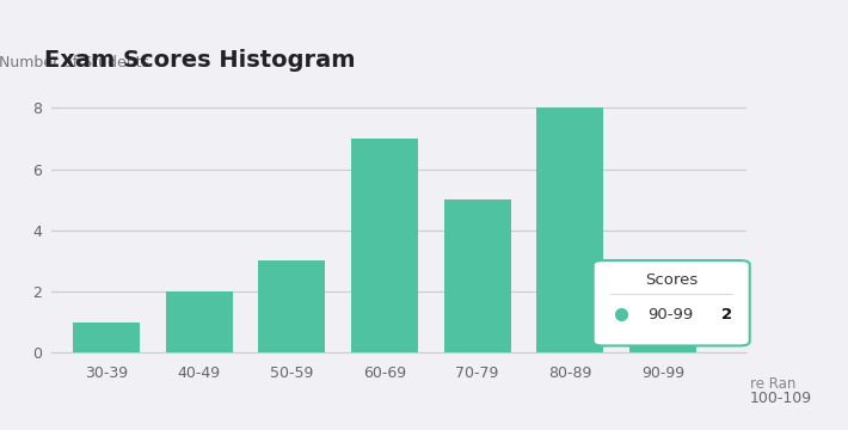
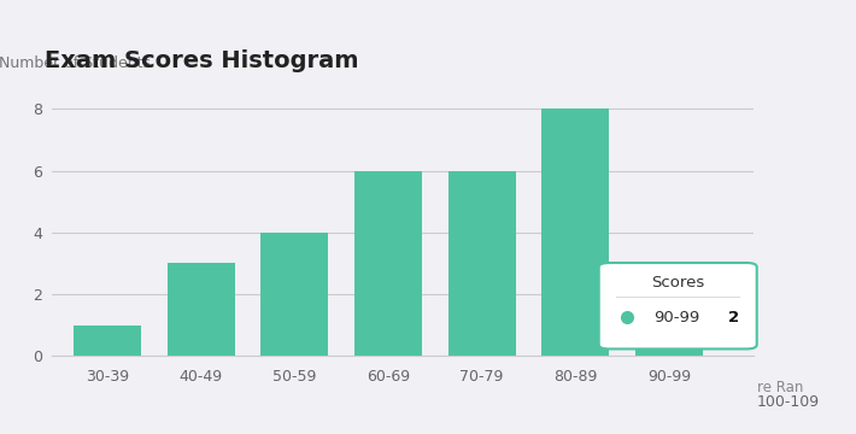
40-49: 2 -> 3
50-59: 3 -> 4
60-69: 7 -> 6
70-79: 5 -> 6
